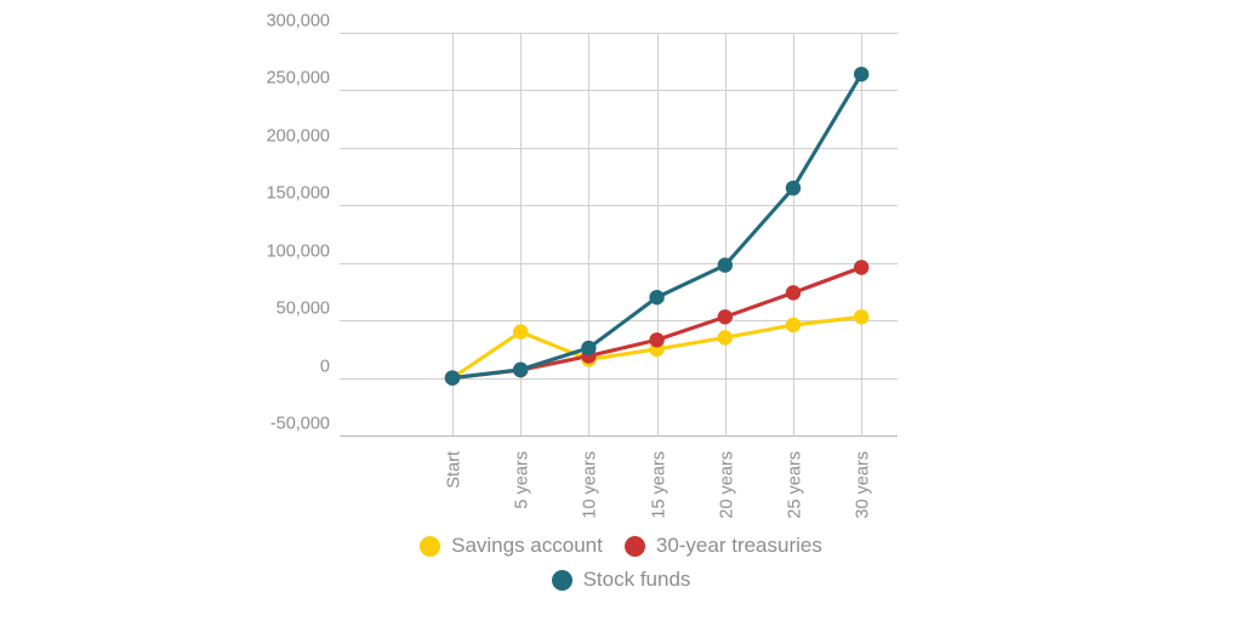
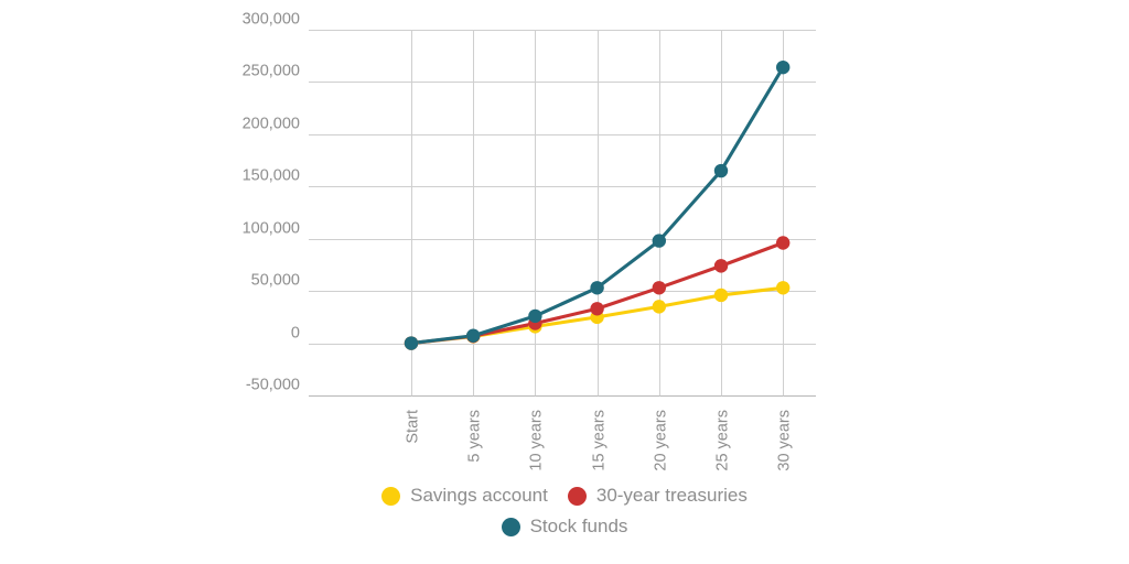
Savings account/5 years: 40000 -> 10000
Stock funds/15 years: 70000 -> 50000
